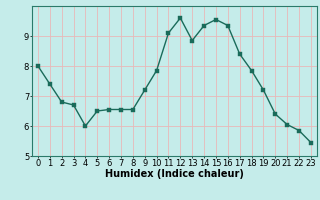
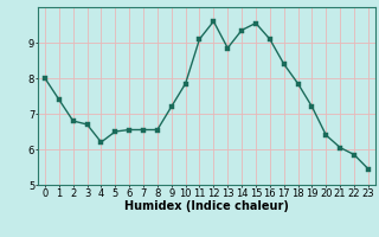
4: 6.00 -> 6.20
16: 9.35 -> 9.10
